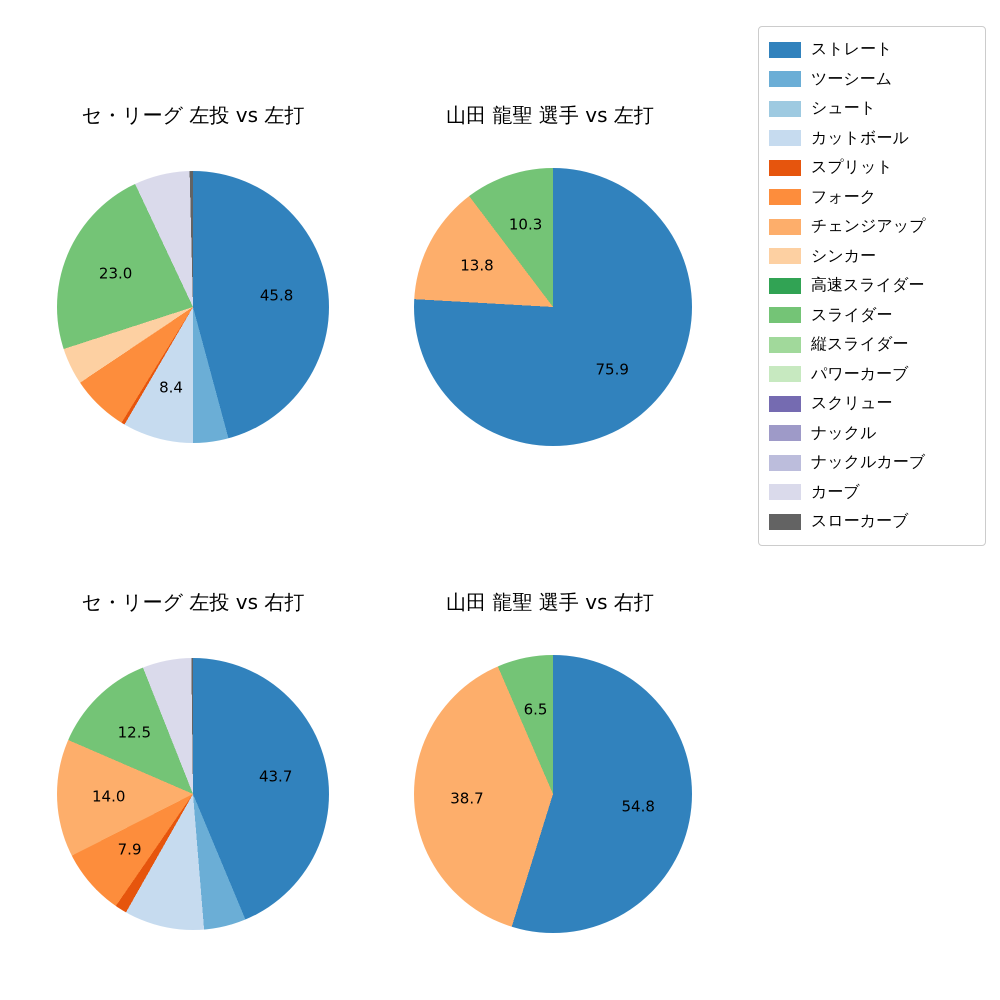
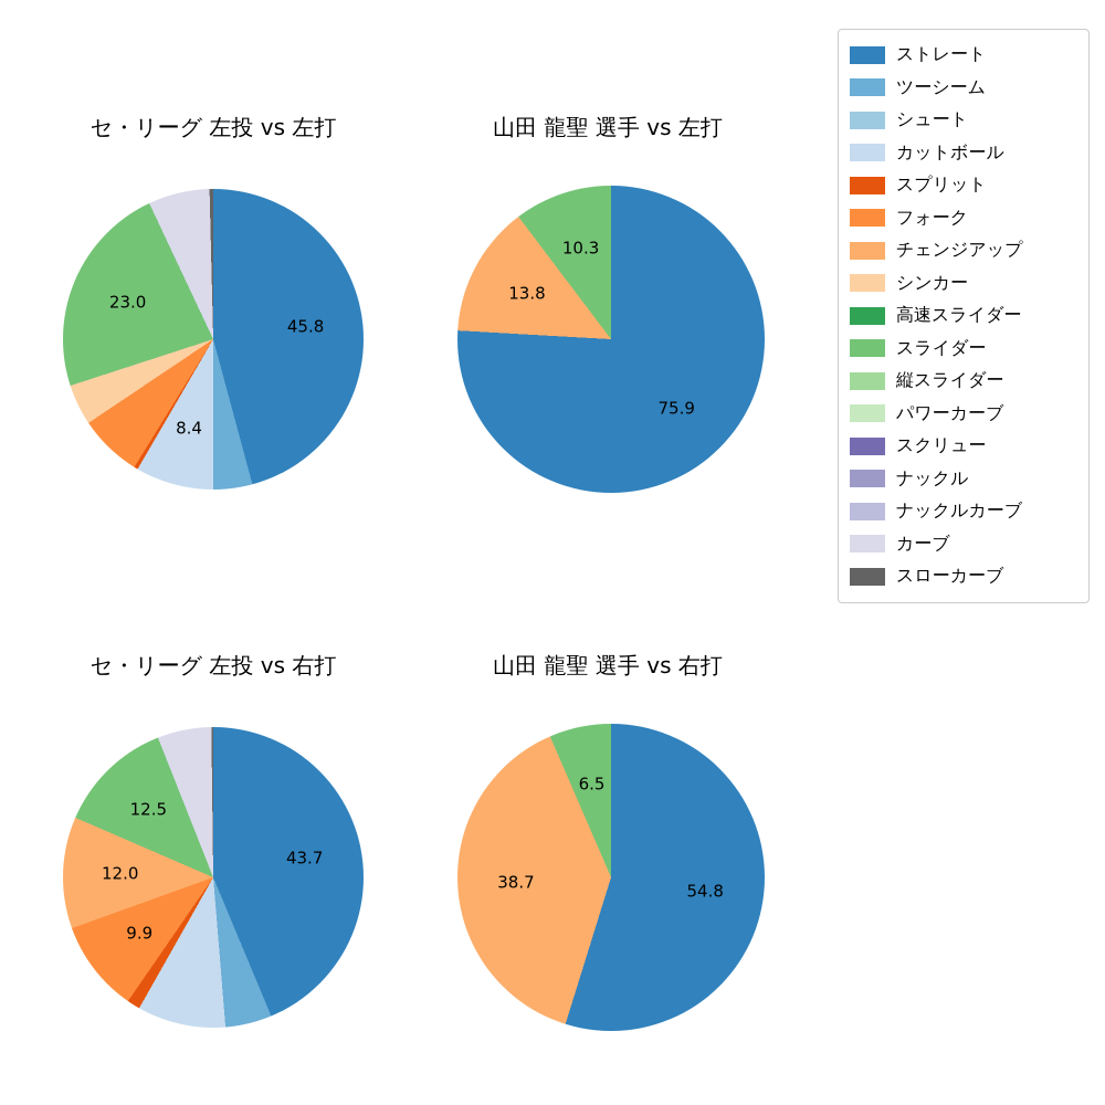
セ・リーグ 左投 vs 右打/フォーク: 7.9 -> 9.9
セ・リーグ 左投 vs 右打/チェンジアップ: 14.0 -> 12.0
